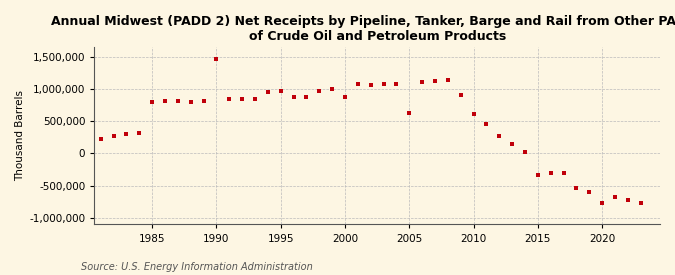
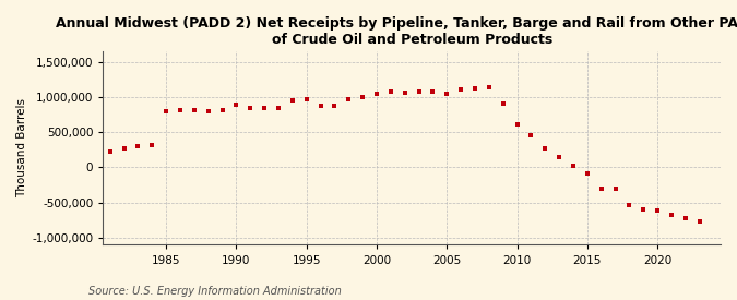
1990: 1,460,000 -> 900,000
2000: 880,000 -> 1,050,000
2005: 620,000 -> 1,050,000
2015: -340,000 -> -80,000
2020: -760,000 -> -600,000
